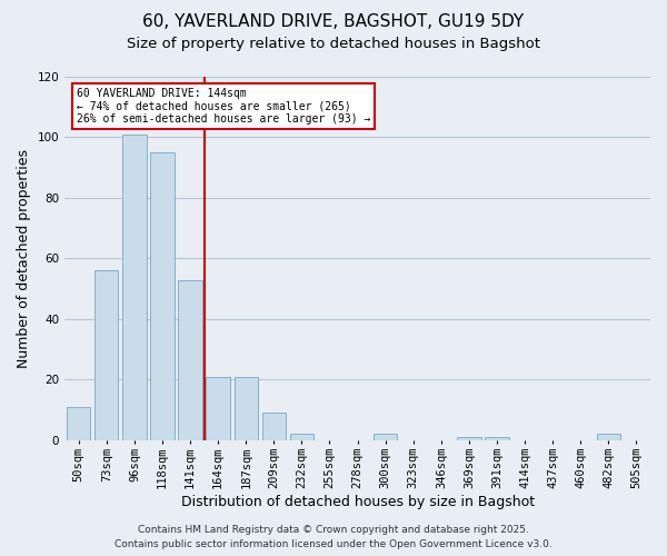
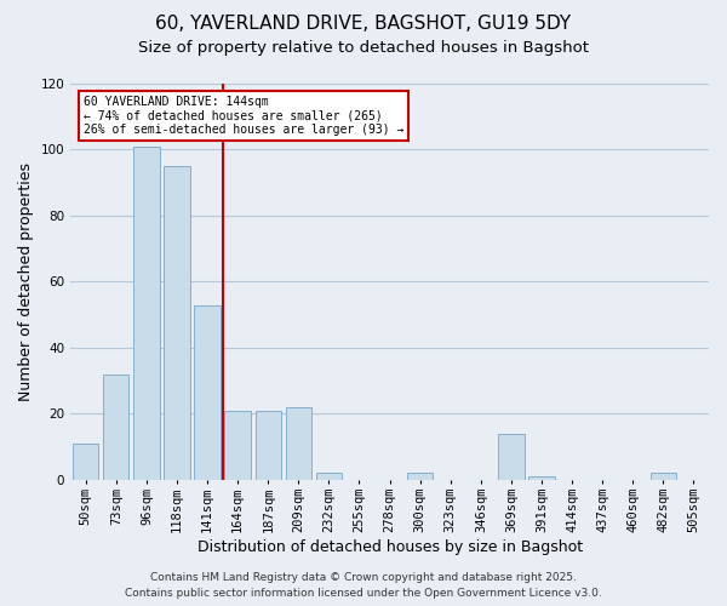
73sqm: 56 -> 32
209sqm: 9 -> 22
369sqm: 1 -> 14
